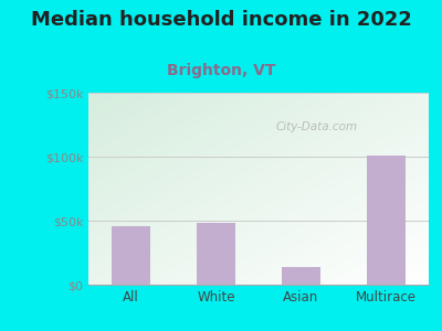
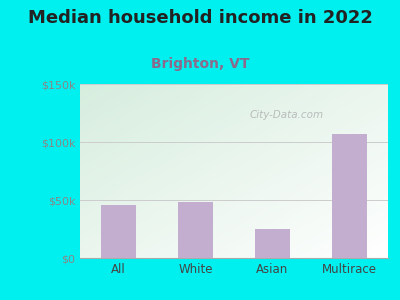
Asian: $14k -> $25k
Multirace: $101k -> $107k
